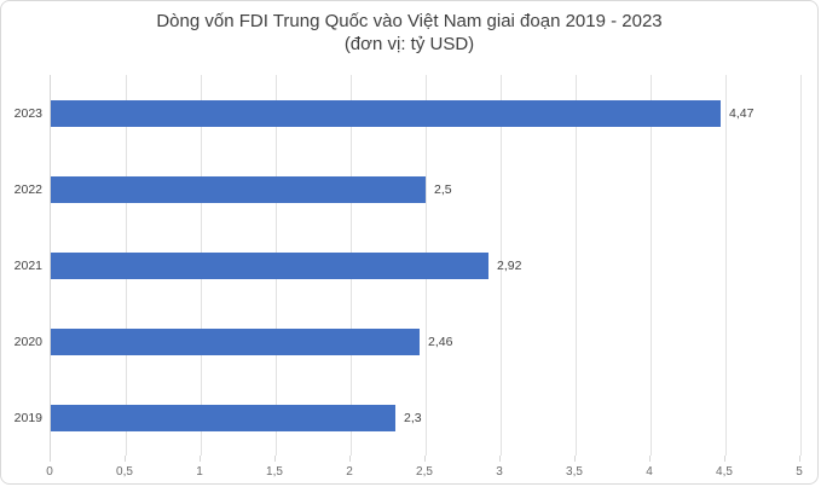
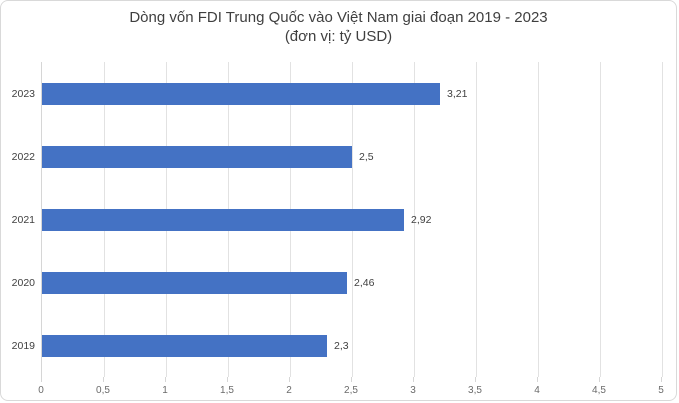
2023: 4,47 -> 3,21
